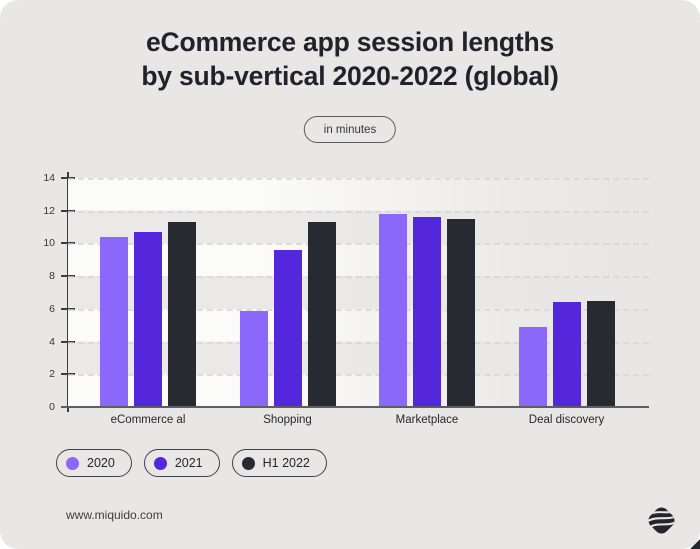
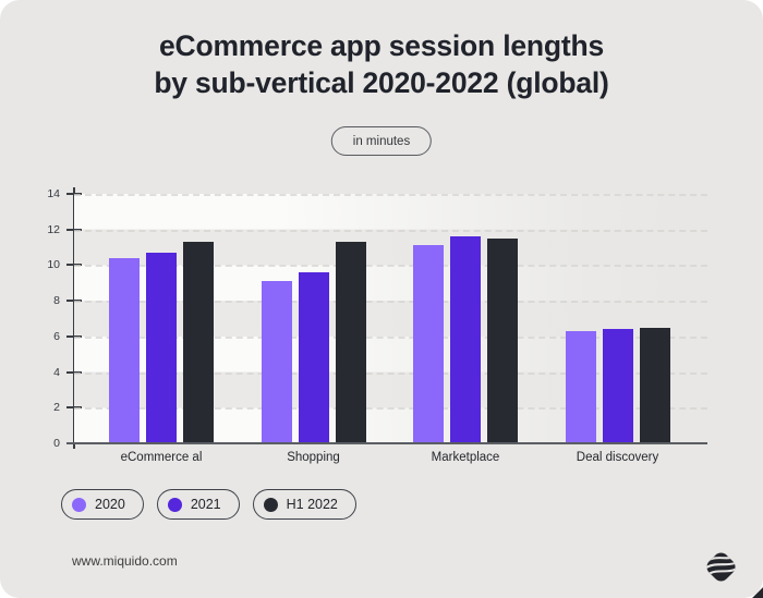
2020/Shopping: 5.9 -> 9.1
2020/Marketplace: 11.8 -> 11.1
2020/Deal discovery: 4.9 -> 6.3
